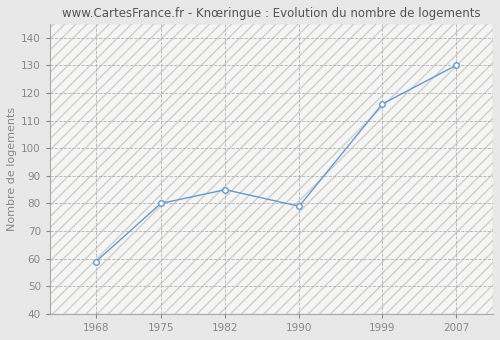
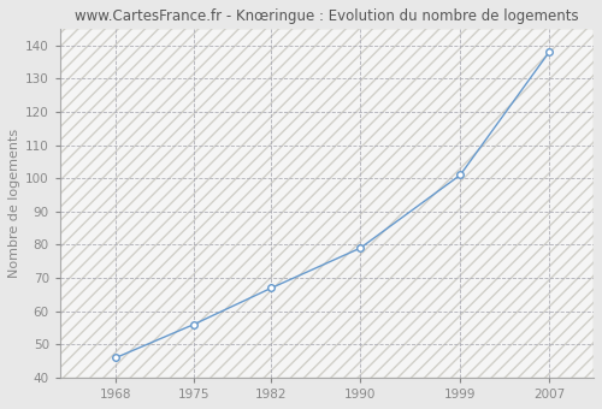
1968: 59 -> 46
1975: 80 -> 56
1982: 85 -> 67
1999: 116 -> 101
2007: 130 -> 138
